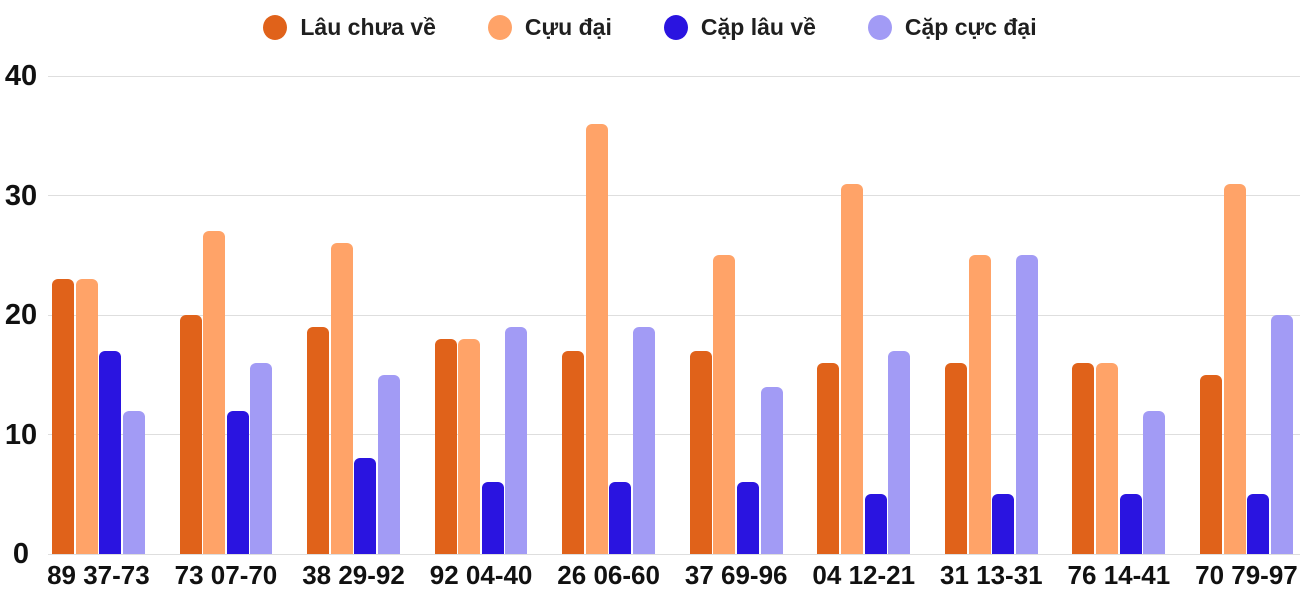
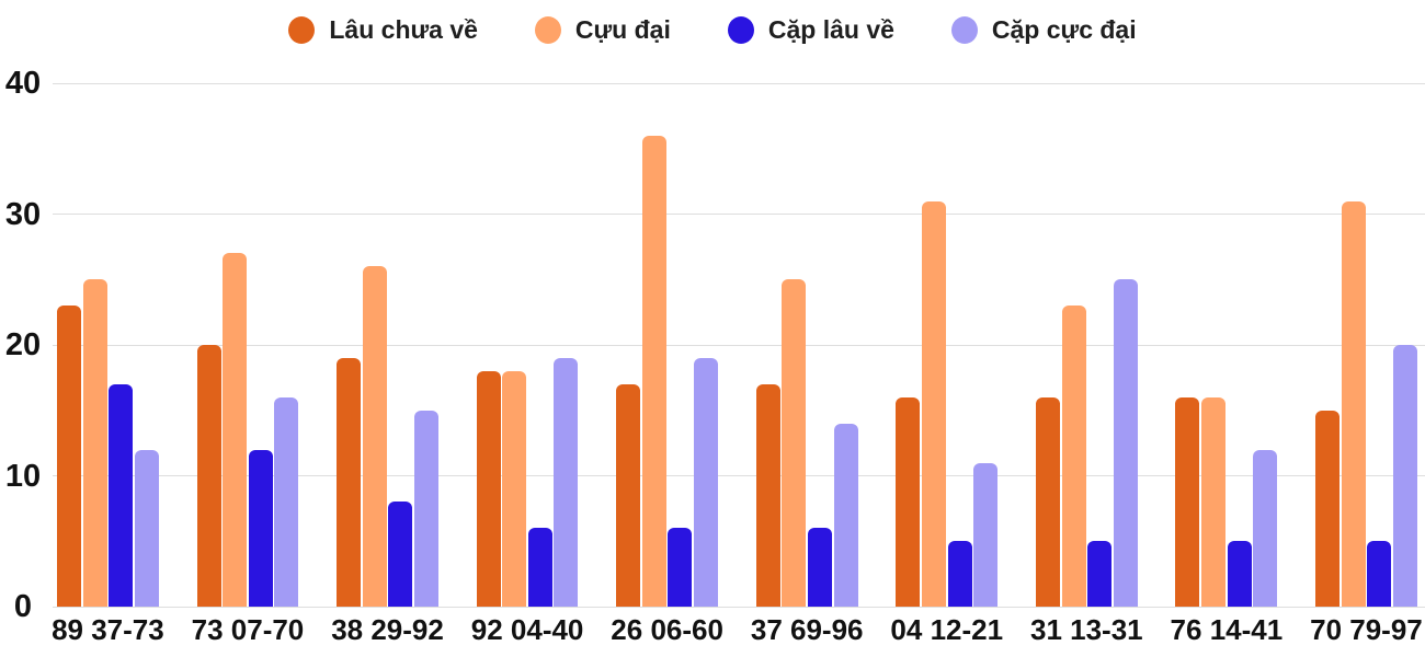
Cựu đại/89 37-73: 23 -> 25
Cặp cực đại/04 12-21: 17 -> 11
Cựu đại/31 13-31: 25 -> 23
